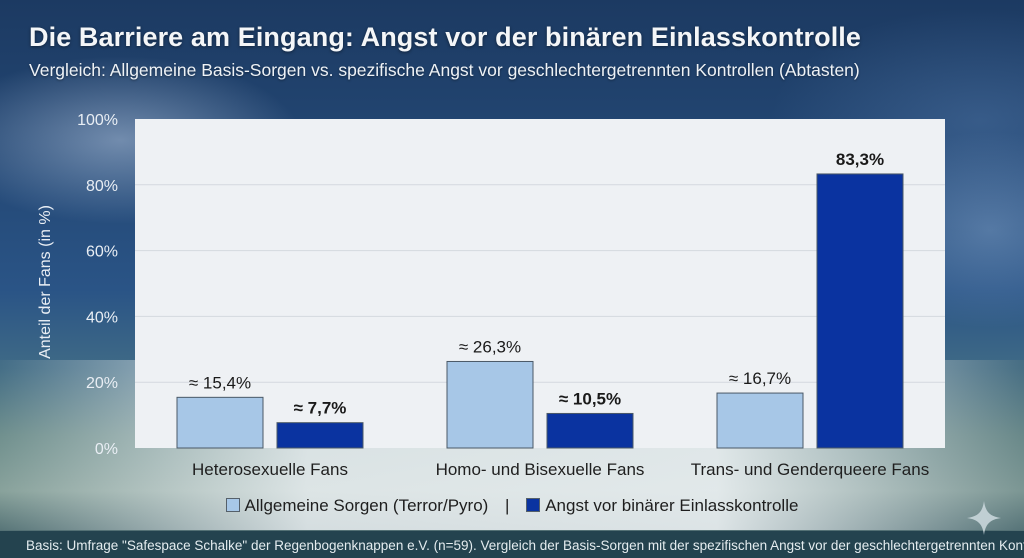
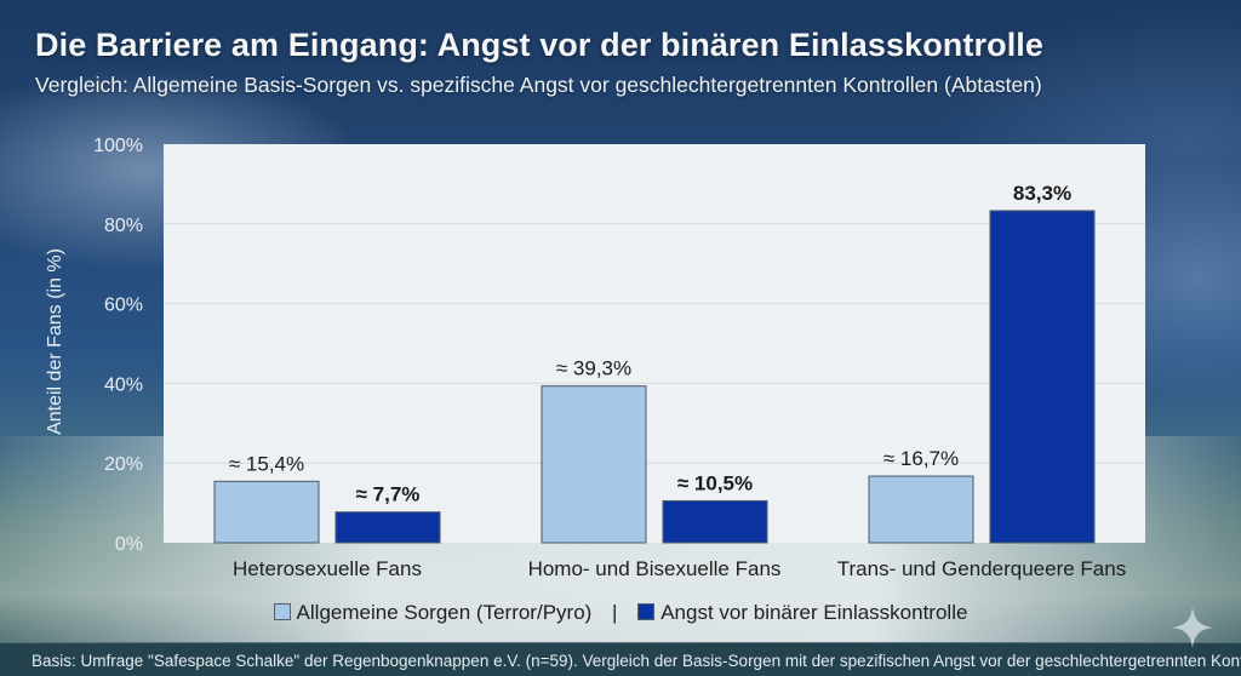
Allgemeine Sorgen (Terror/Pyro)/Homo- und Bisexuelle Fans: 26,3% -> 39,3%
